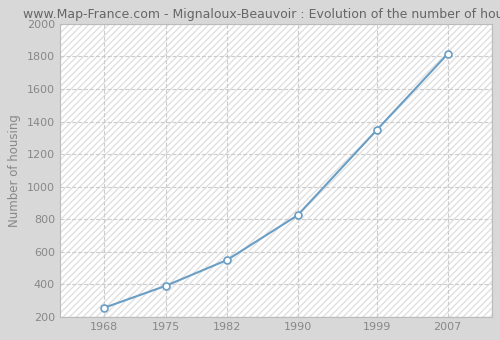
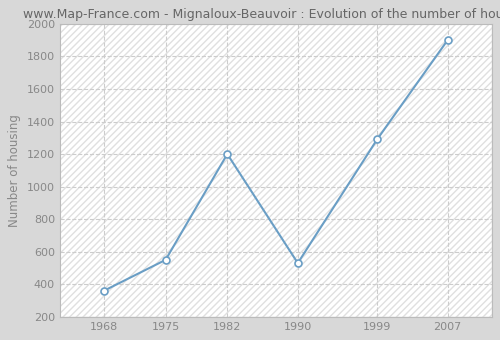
1968: 260 -> 360
1975: 390 -> 550
1982: 550 -> 1200
1990: 820 -> 530
1999: 1350 -> 1290
2007: 1820 -> 1900
